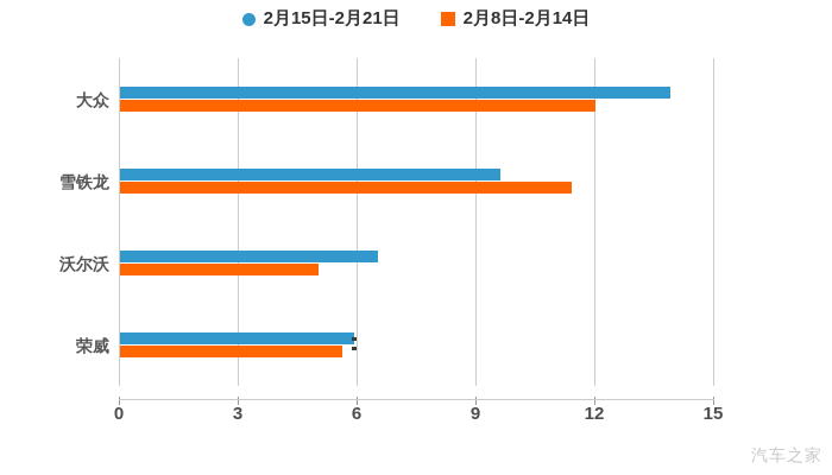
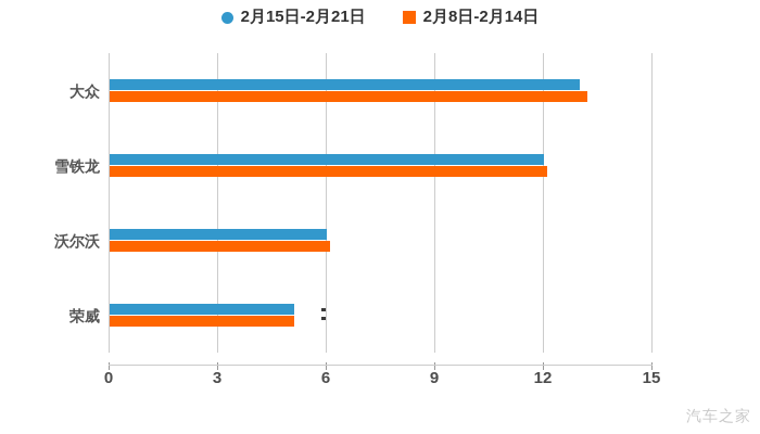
2月15日-2月21日/大众: 13.9 -> 13.0
2月8日-2月14日/大众: 12.0 -> 13.2
2月15日-2月21日/雪铁龙: 9.6 -> 12.0
2月8日-2月14日/雪铁龙: 11.4 -> 12.1
2月15日-2月21日/沃尔沃: 6.5 -> 6.0
2月8日-2月14日/沃尔沃: 5.0 -> 6.1
2月15日-2月21日/荣威: 5.9 -> 5.1
2月8日-2月14日/荣威: 5.6 -> 5.1
